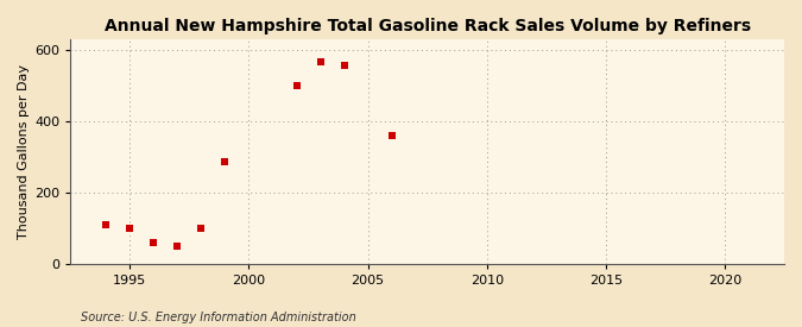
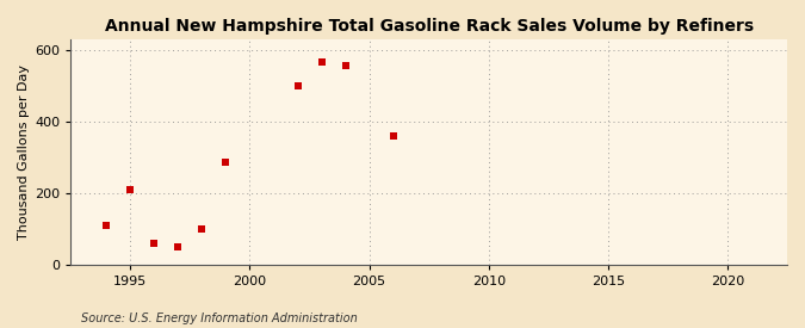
1995: 100 -> 210
